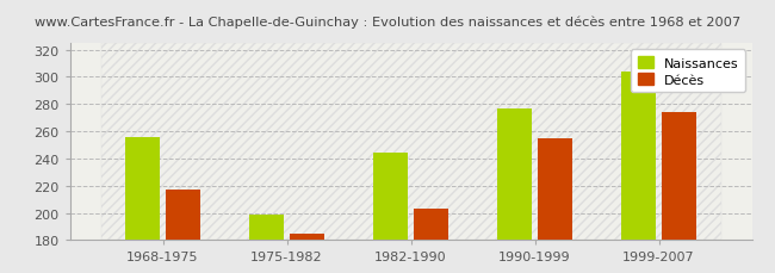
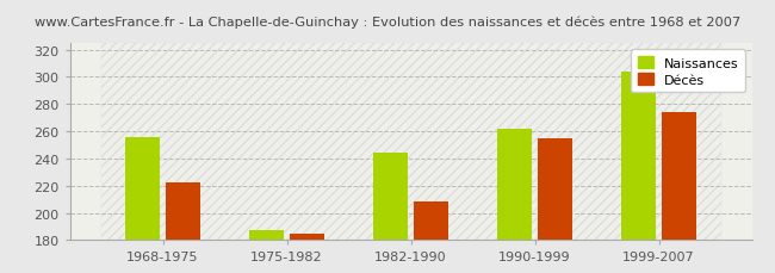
Décès/1968-1975: 217 -> 222
Naissances/1975-1982: 199 -> 187
Décès/1982-1990: 203 -> 208
Naissances/1990-1999: 277 -> 262
